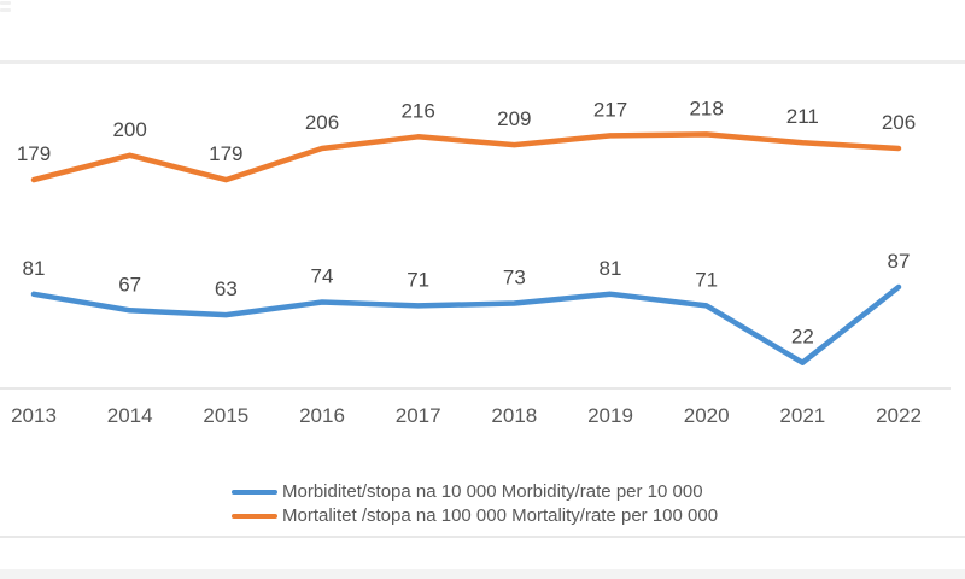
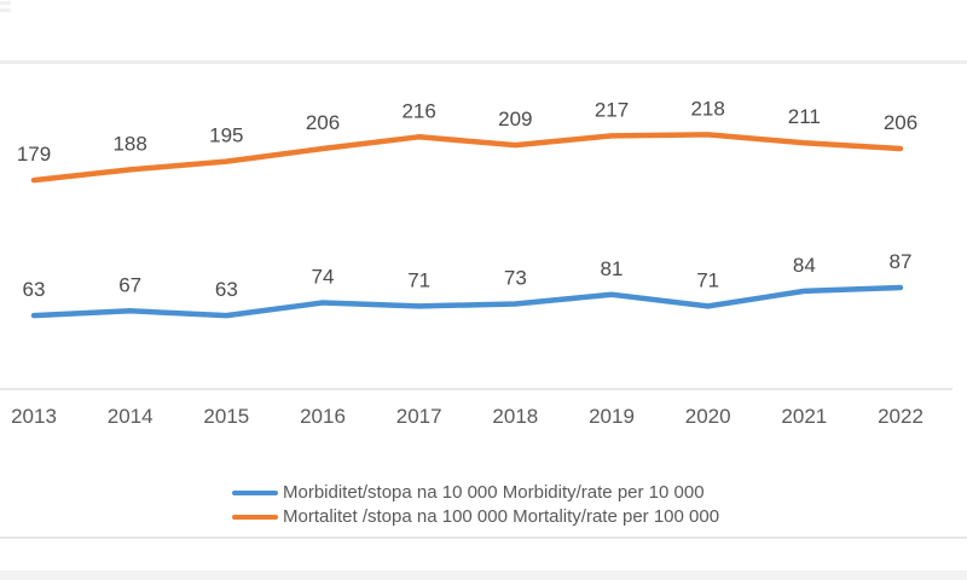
Morbiditet/stopa na 10 000 Morbidity/rate per 10 000/2013: 81 -> 63
Mortalitet /stopa na 100 000 Mortality/rate per 100 000/2014: 200 -> 188
Mortalitet /stopa na 100 000 Mortality/rate per 100 000/2015: 179 -> 195
Morbiditet/stopa na 10 000 Morbidity/rate per 10 000/2021: 22 -> 84
